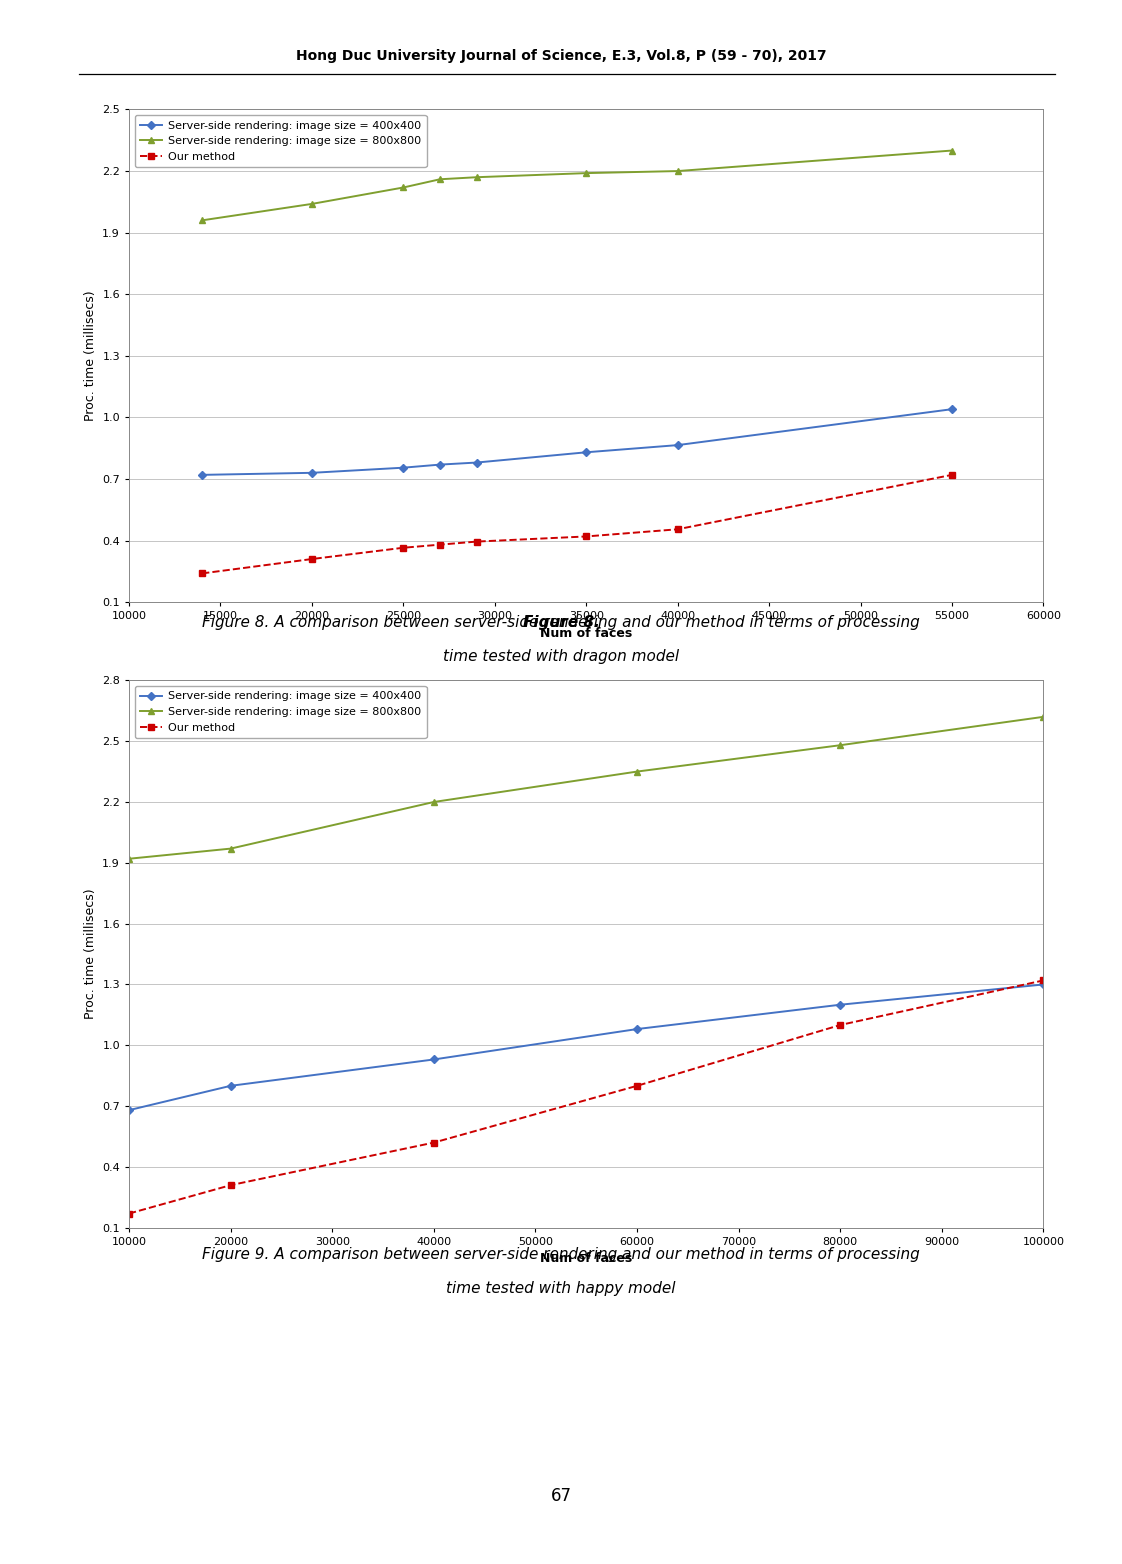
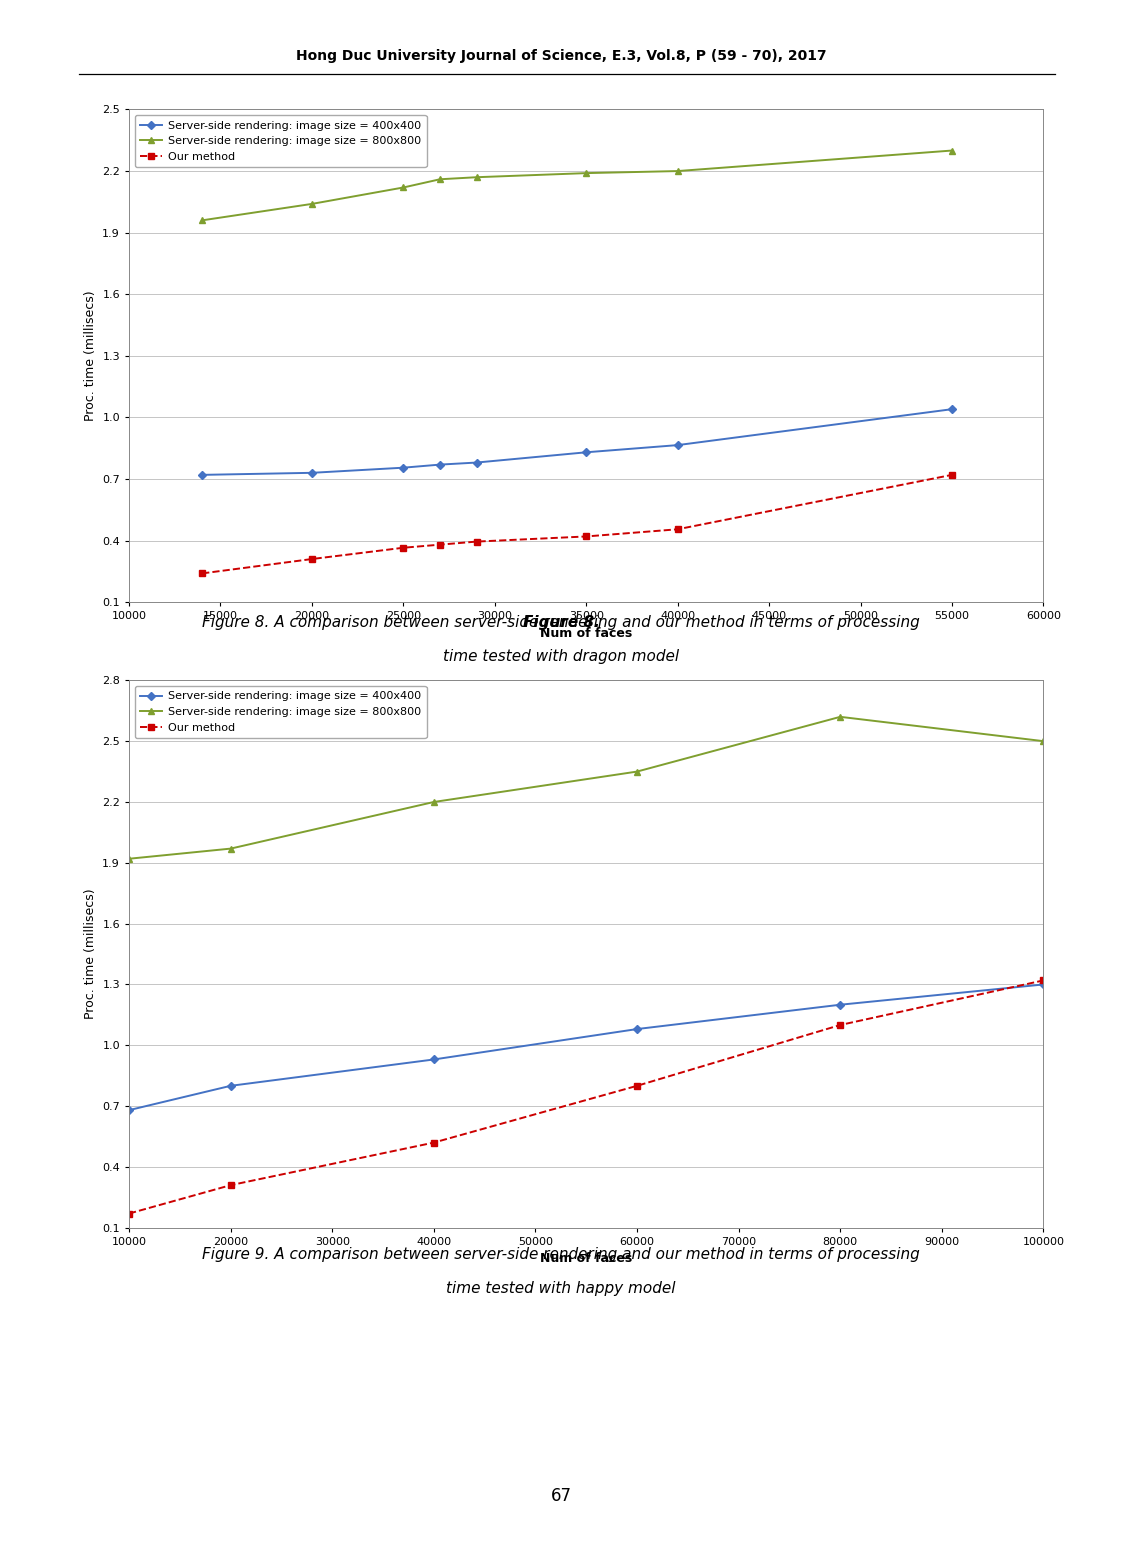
Server-side rendering: image size = 800x800/80000: 2.48 -> 2.62
Server-side rendering: image size = 800x800/100000: 2.62 -> 2.50
